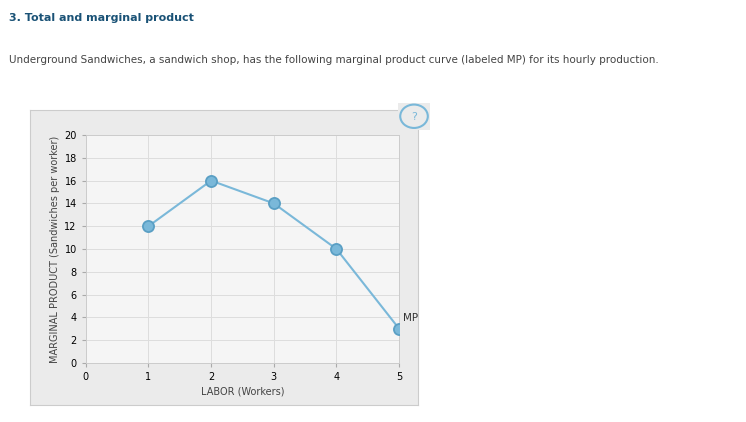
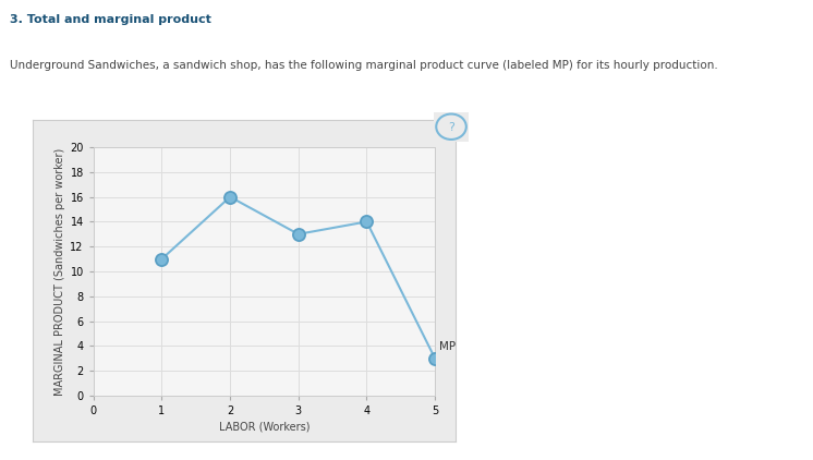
1: 12 -> 11
3: 14 -> 13
4: 10 -> 14
